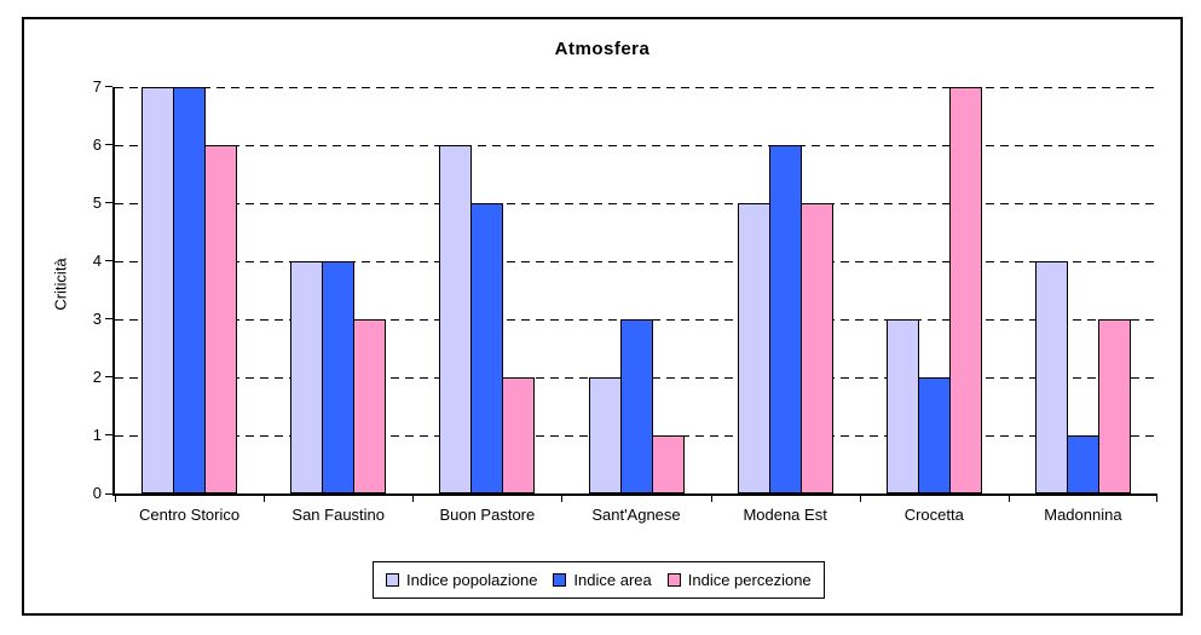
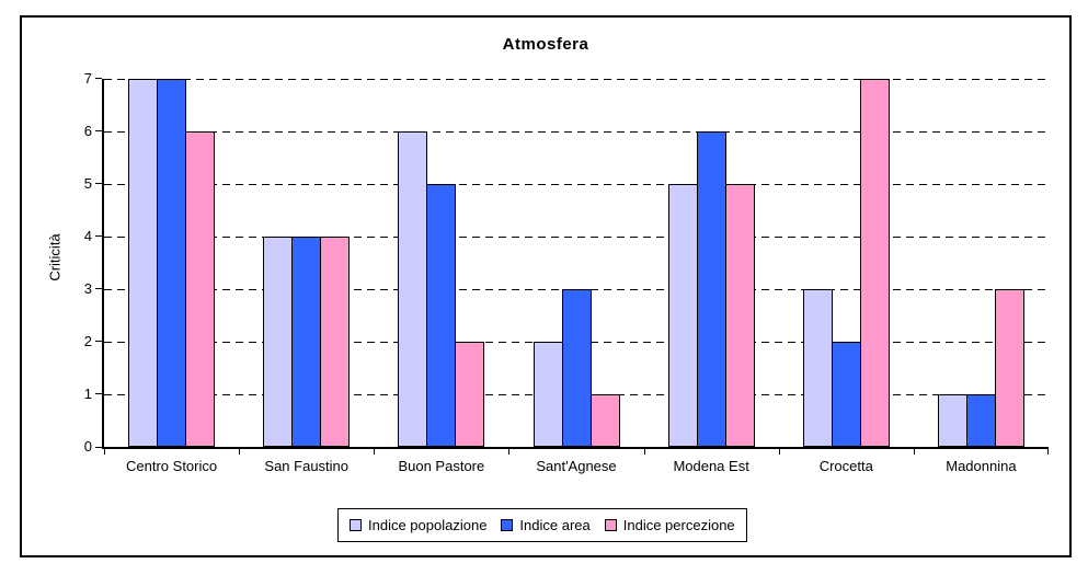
Indice percezione/San Faustino: 3 -> 4
Indice popolazione/Madonnina: 4 -> 1
